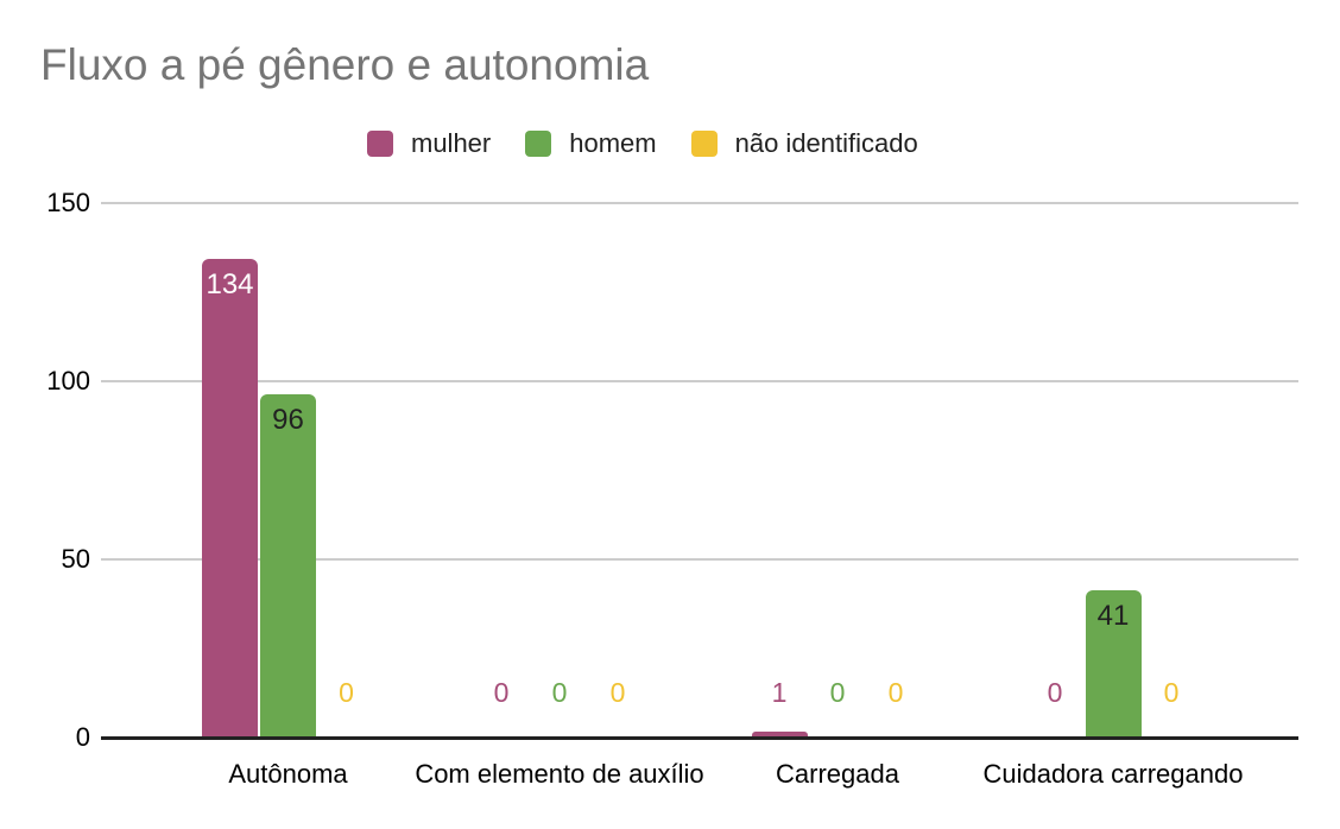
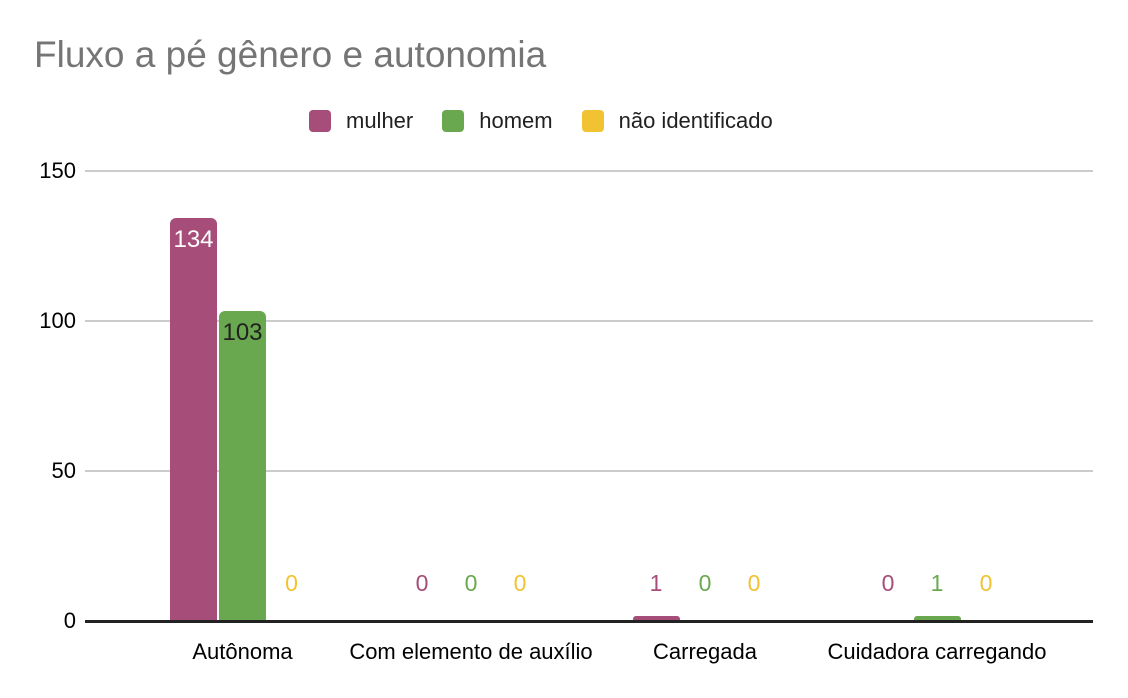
homem/Autônoma: 96 -> 103
homem/Cuidadora carregando: 41 -> 1
